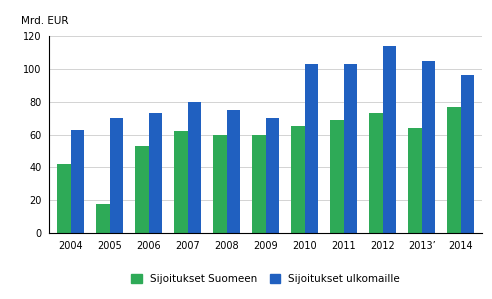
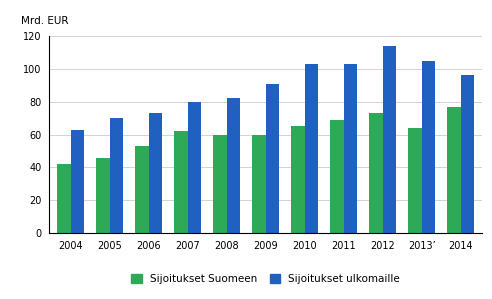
Sijoitukset Suomeen/2005: 18 -> 46
Sijoitukset ulkomaille/2008: 75 -> 82
Sijoitukset ulkomaille/2009: 70 -> 91
